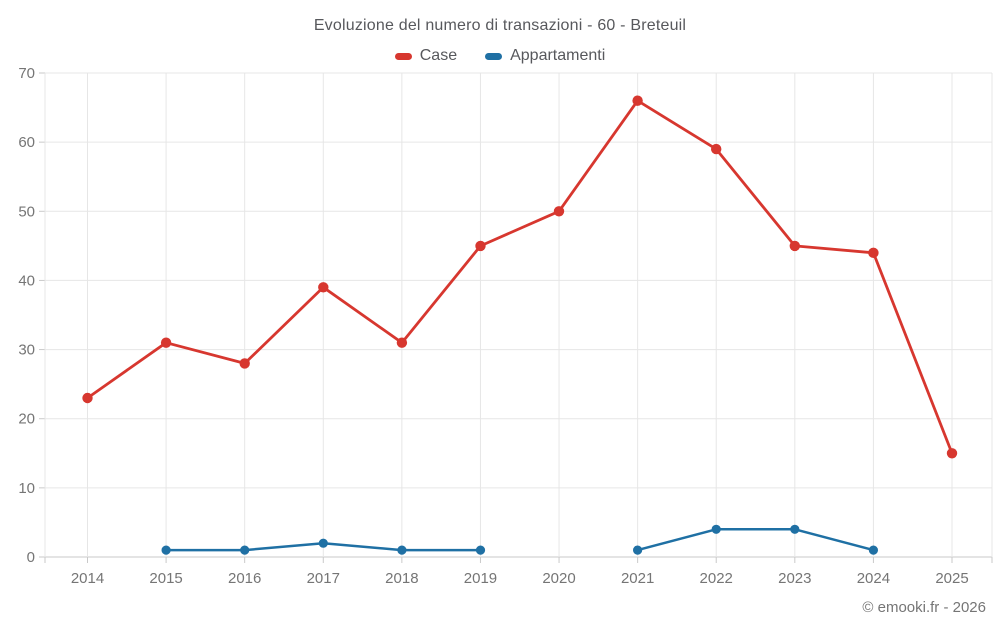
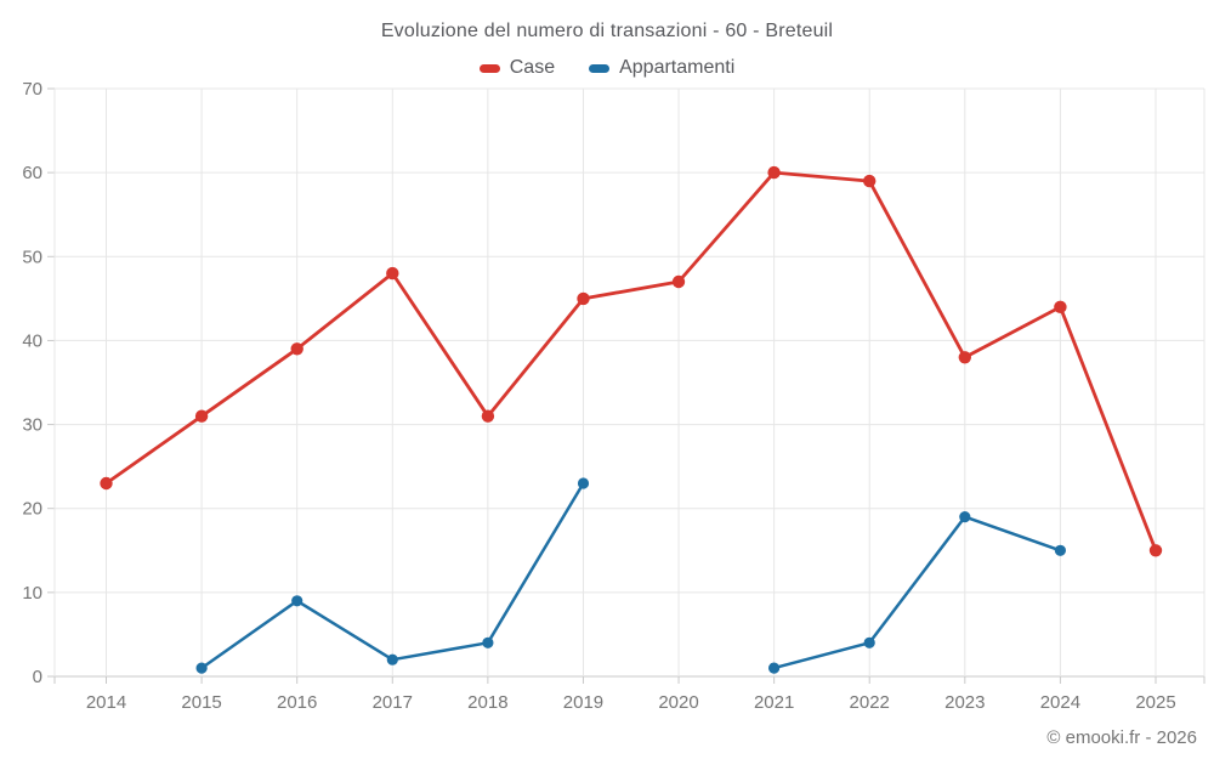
Case/2016: 28 -> 39
Appartamenti/2016: 1 -> 9
Case/2017: 39 -> 48
Appartamenti/2018: 1 -> 4
Appartamenti/2019: 1 -> 23
Case/2020: 50 -> 47
Case/2021: 66 -> 60
Case/2023: 45 -> 38
Appartamenti/2023: 4 -> 19
Appartamenti/2024: 1 -> 15
